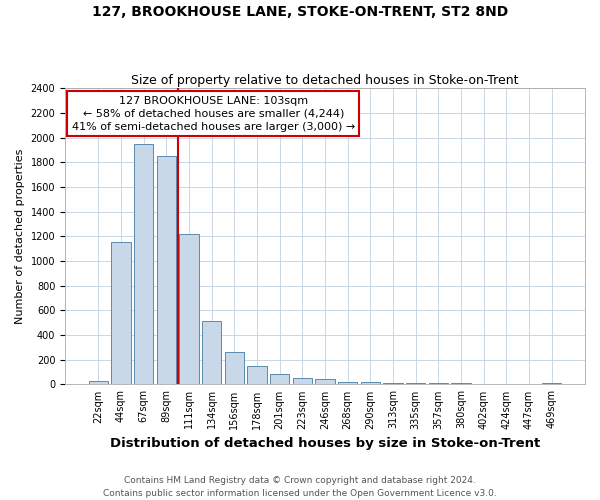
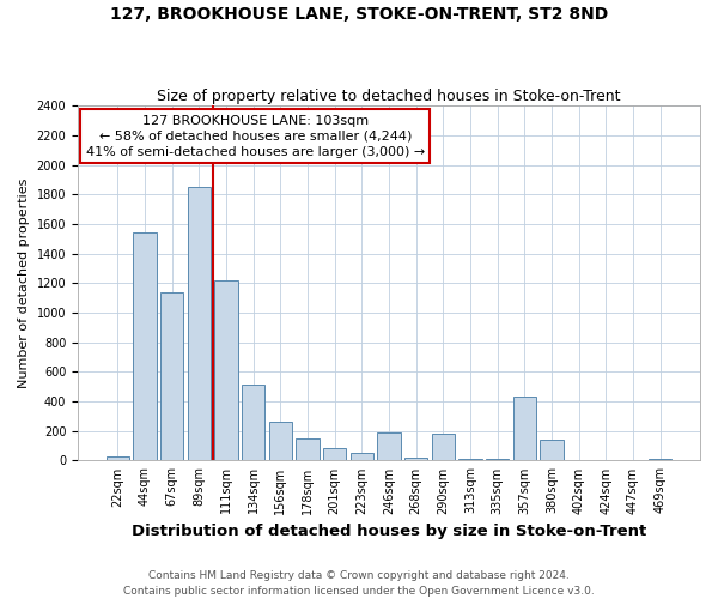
44sqm: 1150 -> 1540
67sqm: 1950 -> 1140
246sqm: 40 -> 190
290sqm: 20 -> 180
357sqm: 10 -> 430
380sqm: 10 -> 140
